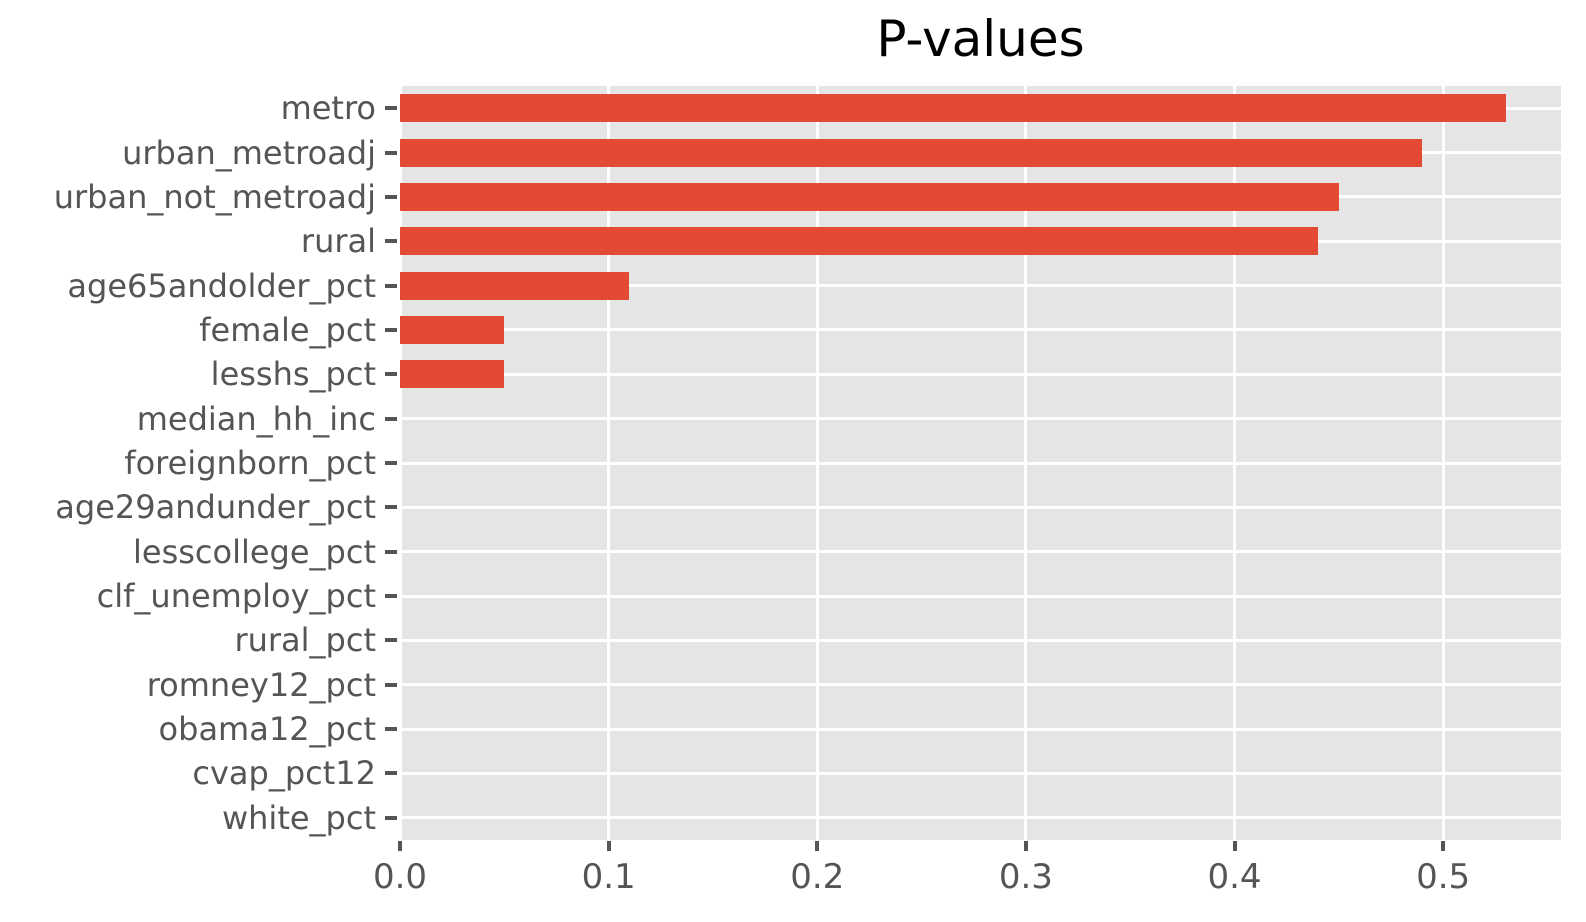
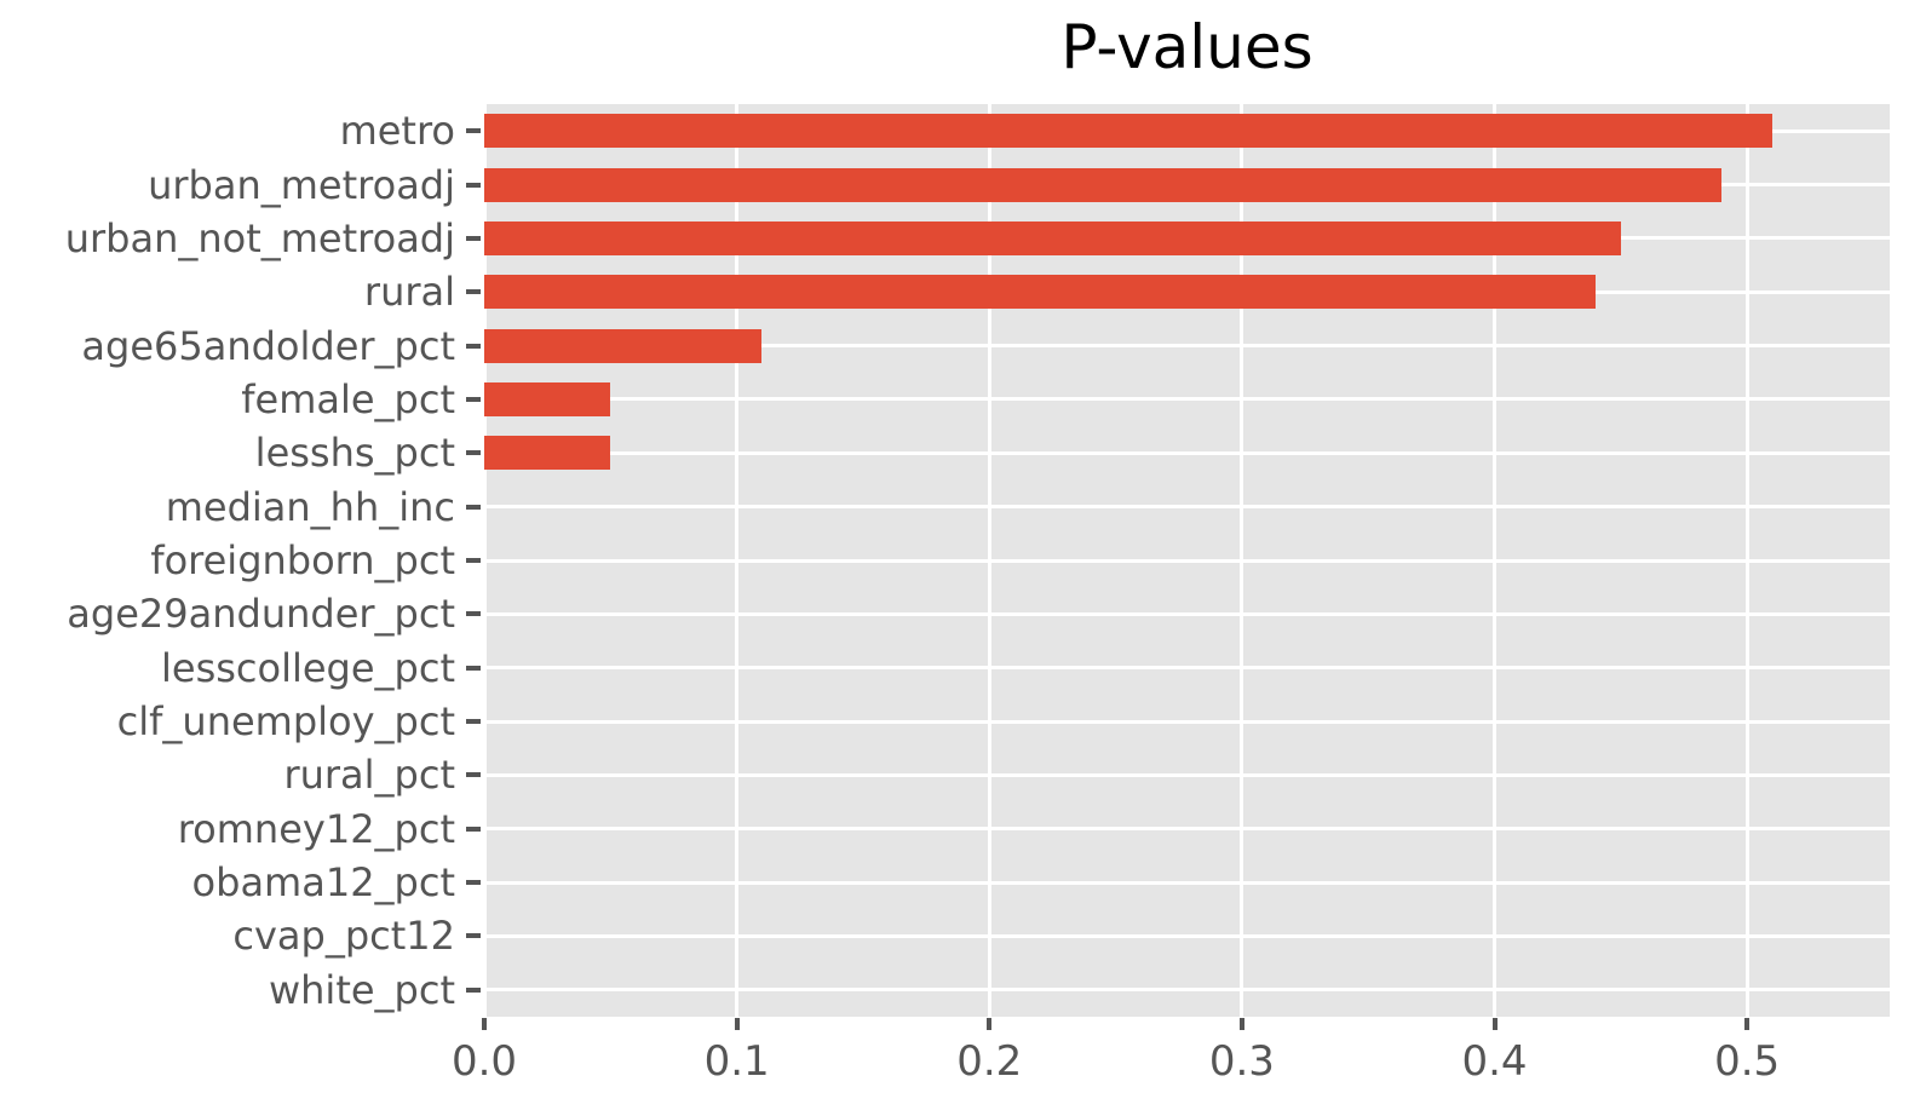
metro: 0.53 -> 0.51
